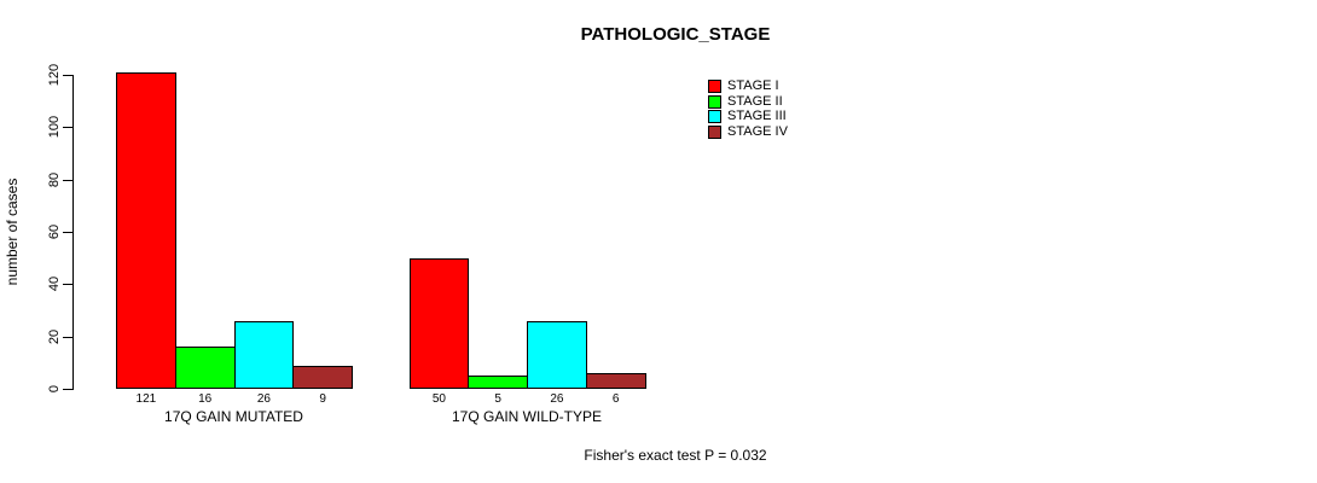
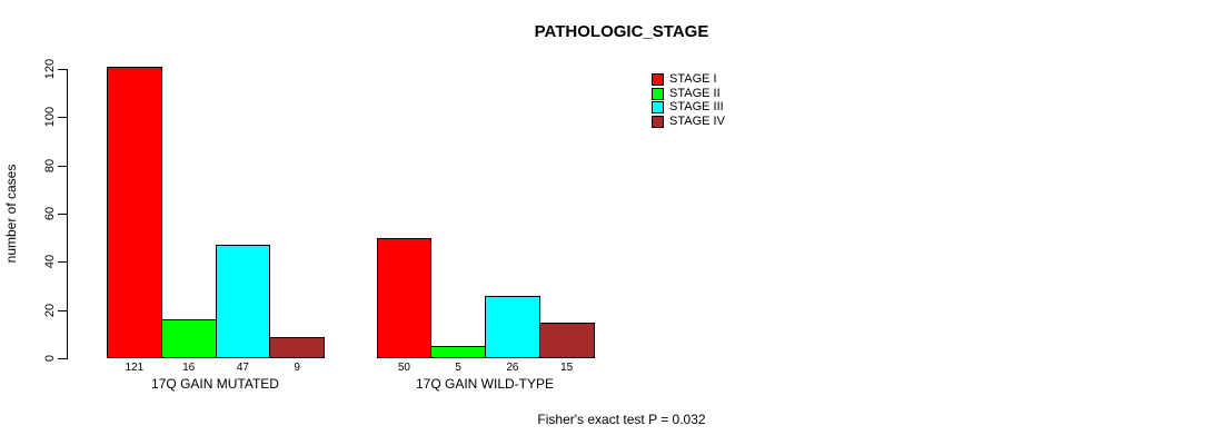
STAGE III/17Q GAIN MUTATED: 26 -> 47
STAGE IV/17Q GAIN WILD-TYPE: 6 -> 15
